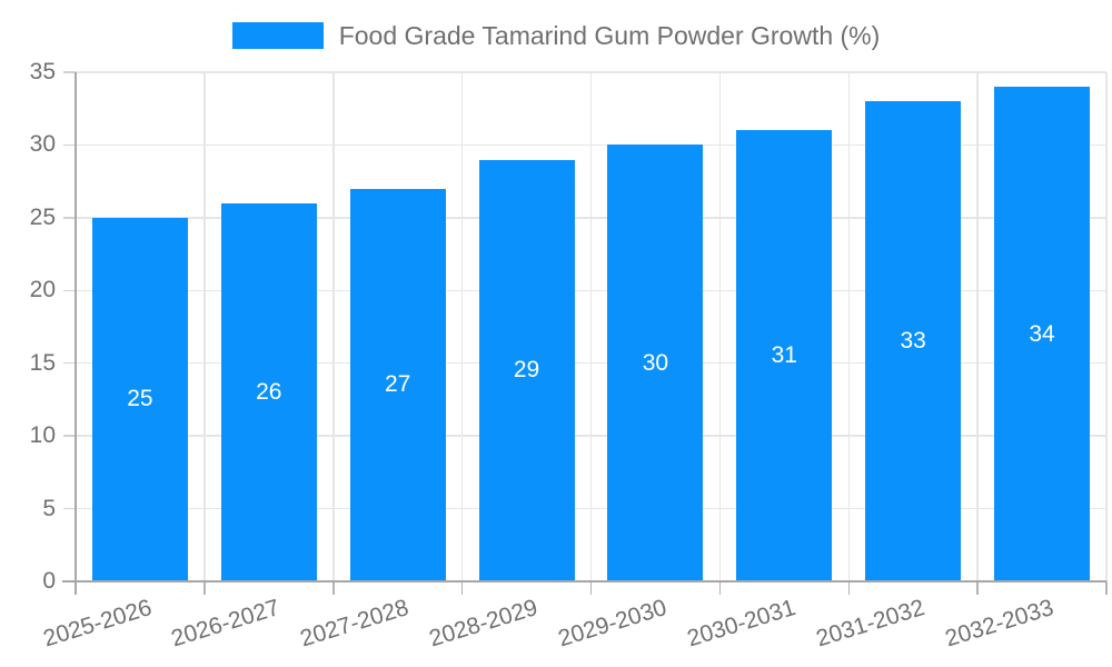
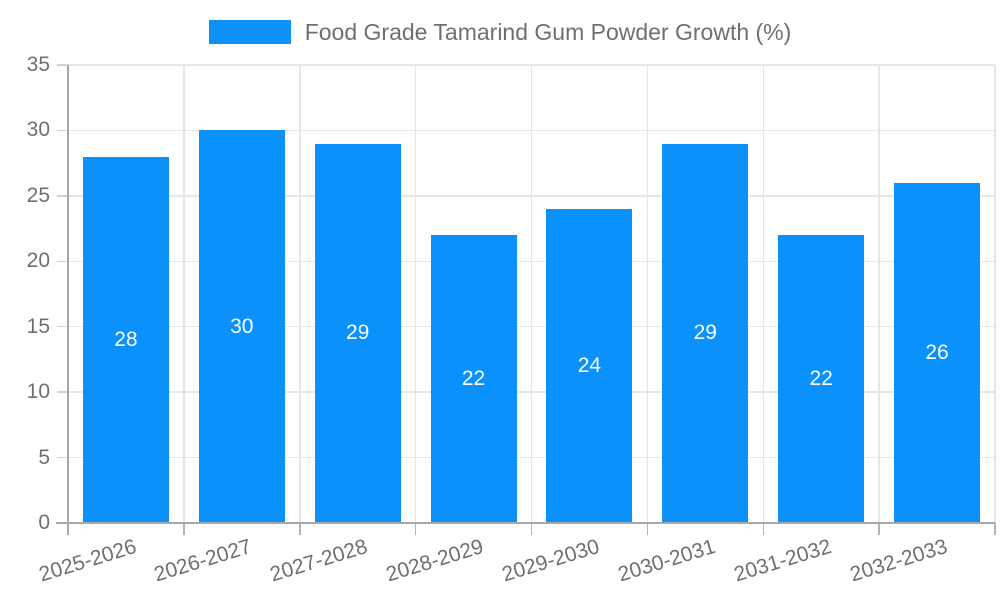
2025-2026: 25 -> 28
2026-2027: 26 -> 30
2027-2028: 27 -> 29
2028-2029: 29 -> 22
2029-2030: 30 -> 24
2030-2031: 31 -> 29
2031-2032: 33 -> 22
2032-2033: 34 -> 26
